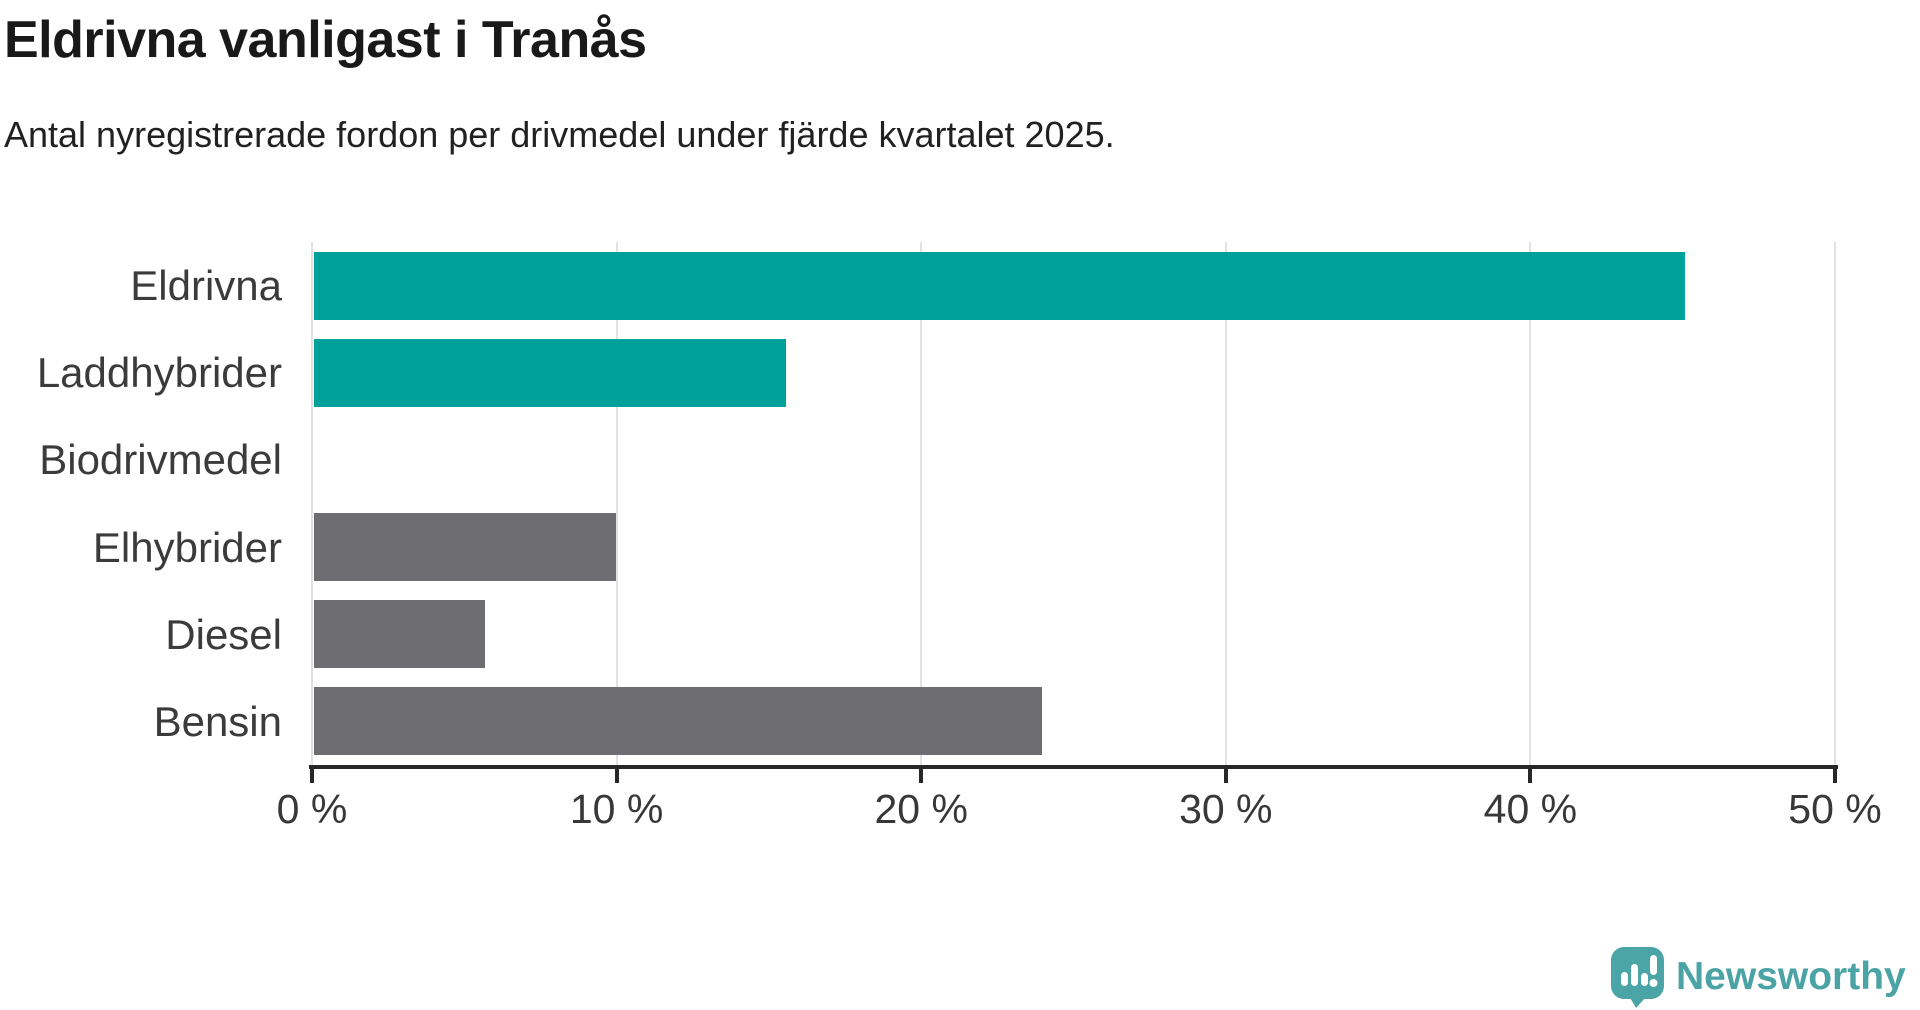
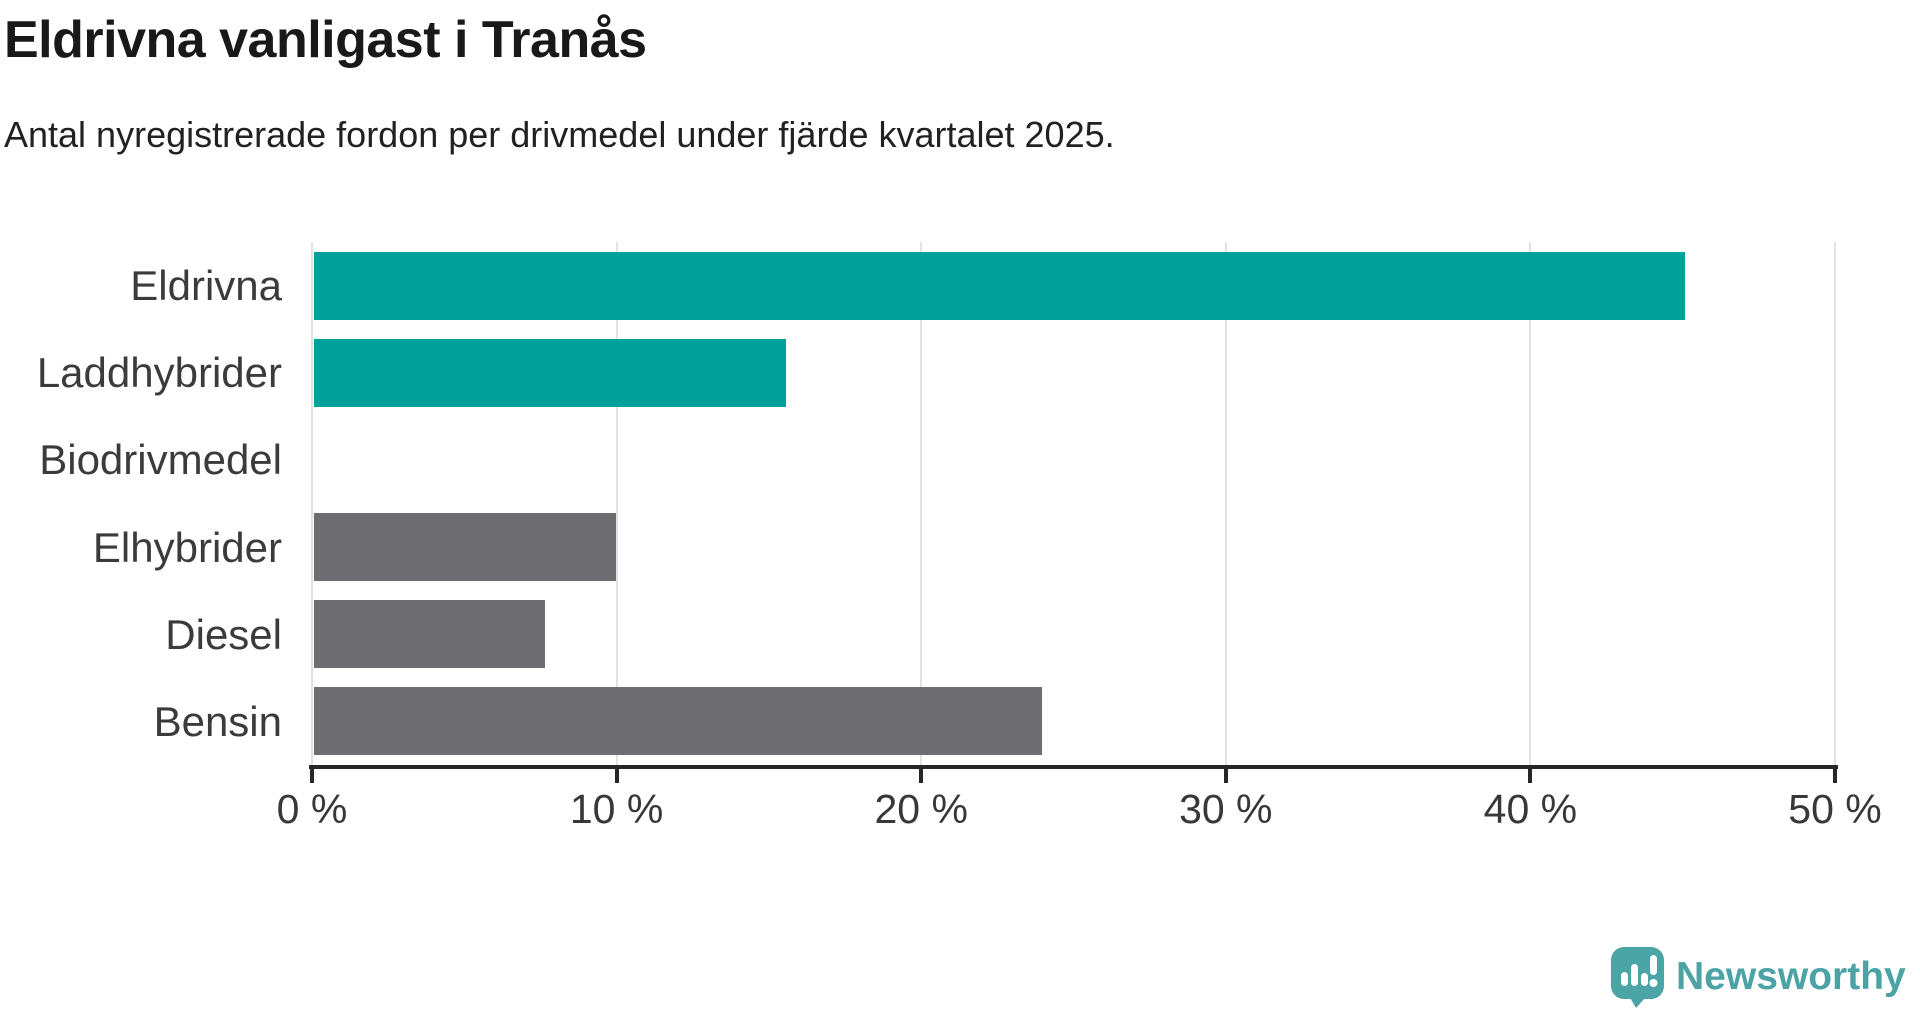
Diesel: 5.6% -> 7.6%
